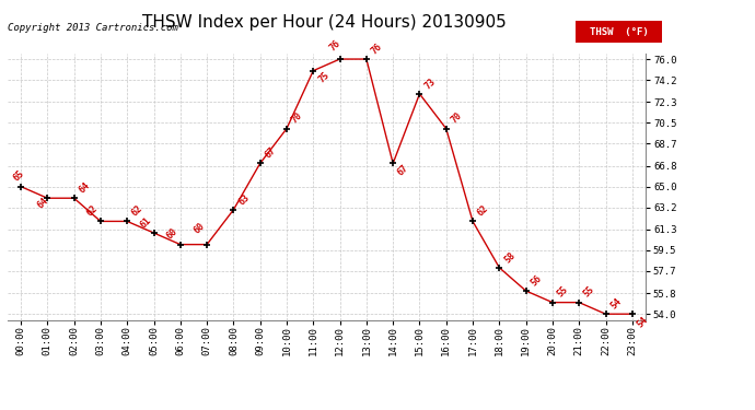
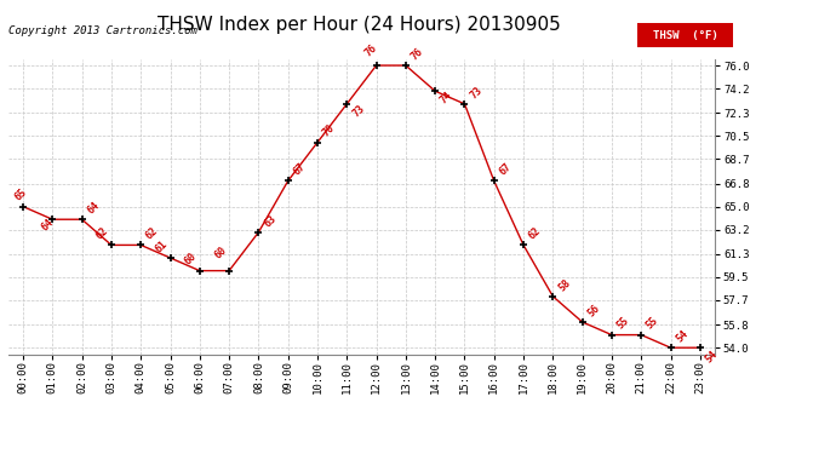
11:00: 75 -> 73
14:00: 67 -> 74
16:00: 70 -> 67
